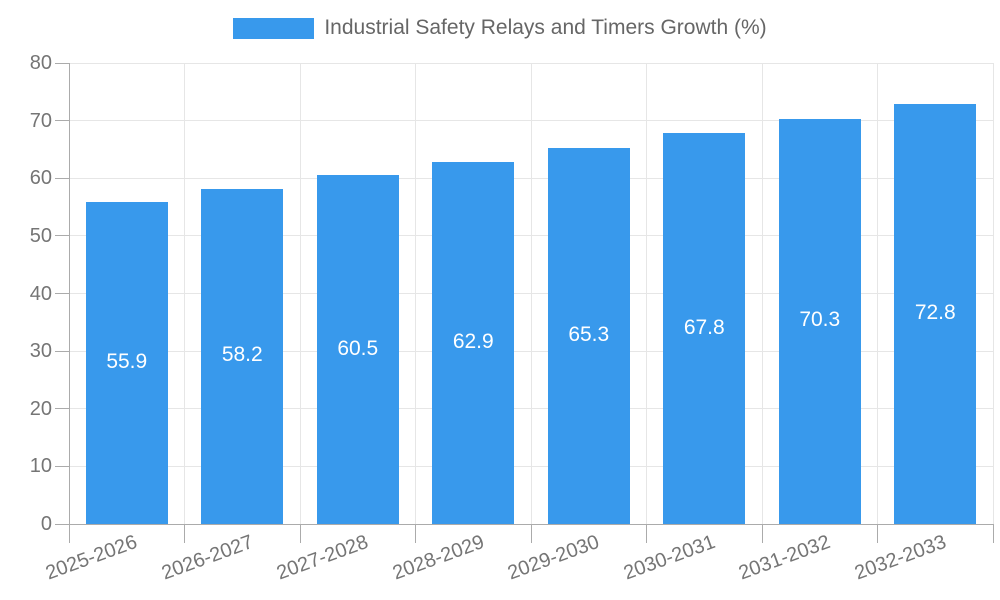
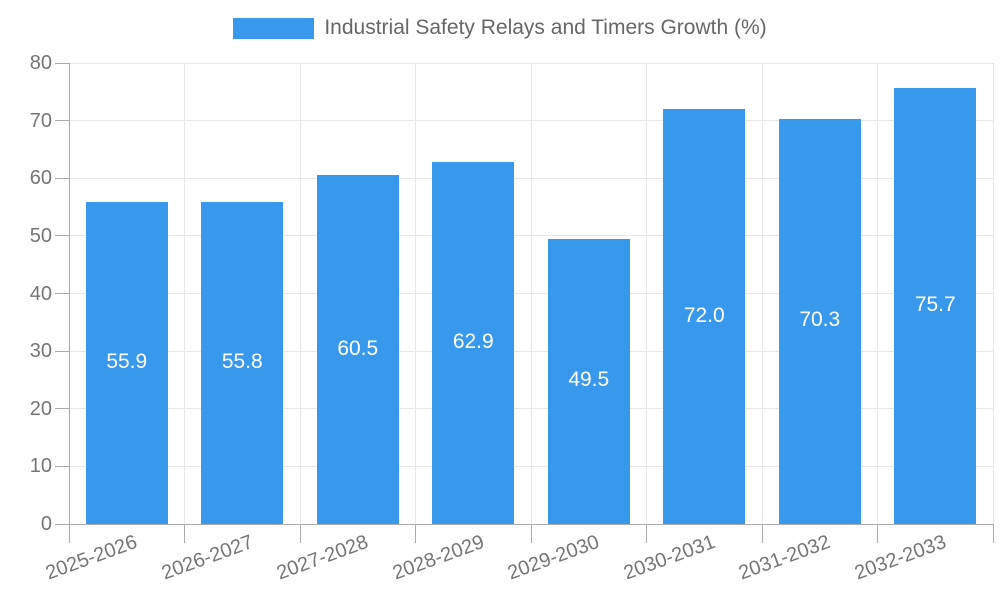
2026-2027: 58.2 -> 55.8
2029-2030: 65.3 -> 49.5
2030-2031: 67.8 -> 72.0
2032-2033: 72.8 -> 75.7
